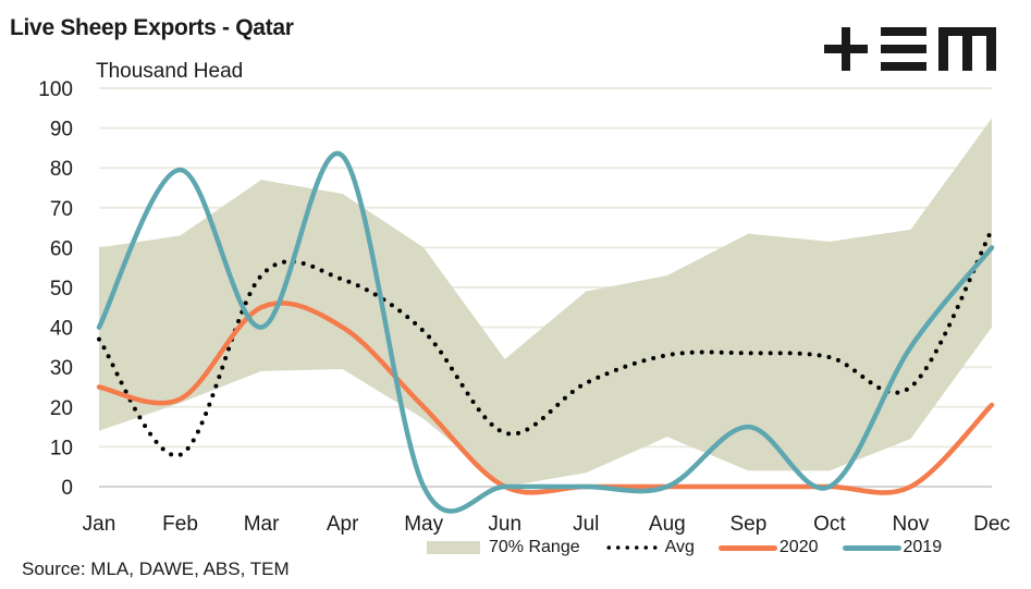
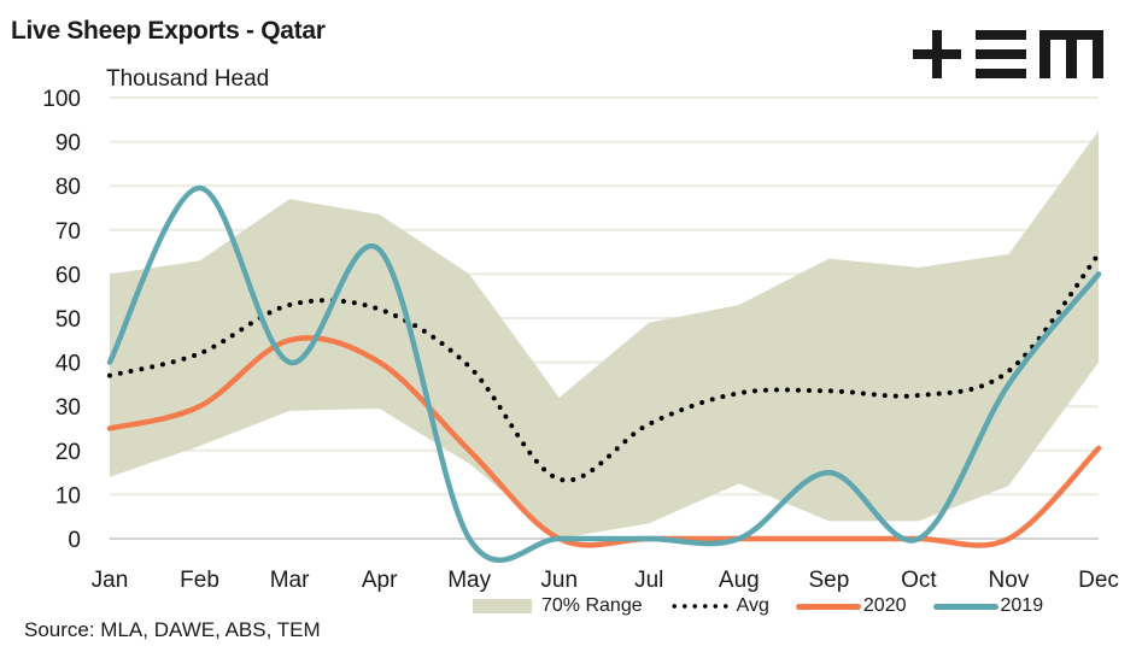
Avg/Feb: 8 -> 42
2020/Feb: 22 -> 30
2019/Apr: 83 -> 66
Avg/Nov: 25 -> 38
